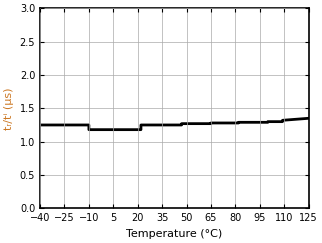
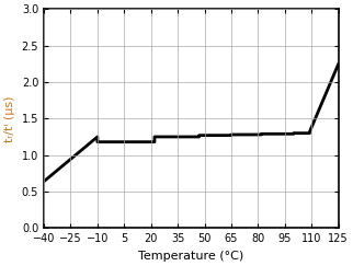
−40: 1.25 -> 0.64
125: 1.35 -> 2.24
